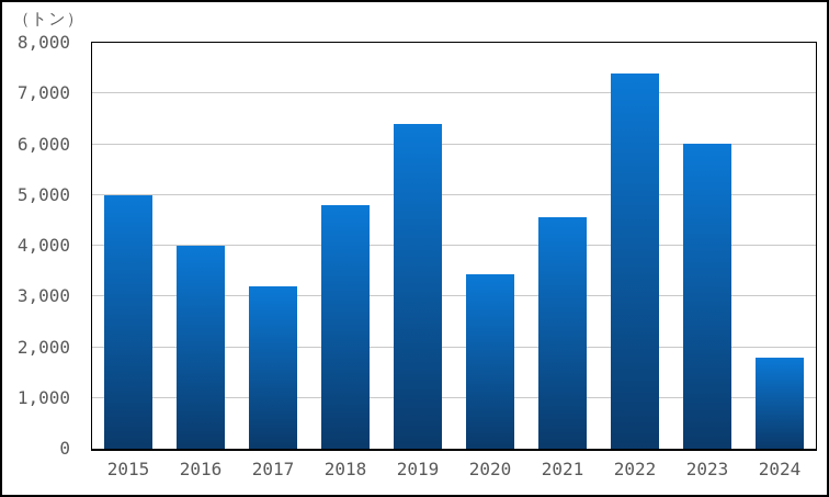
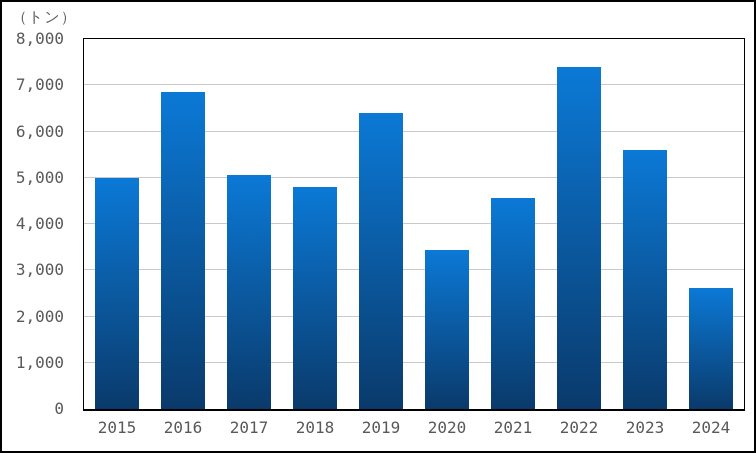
2016: 4000 -> 6800
2017: 3200 -> 5000
2023: 6000 -> 5600
2024: 1800 -> 2600
